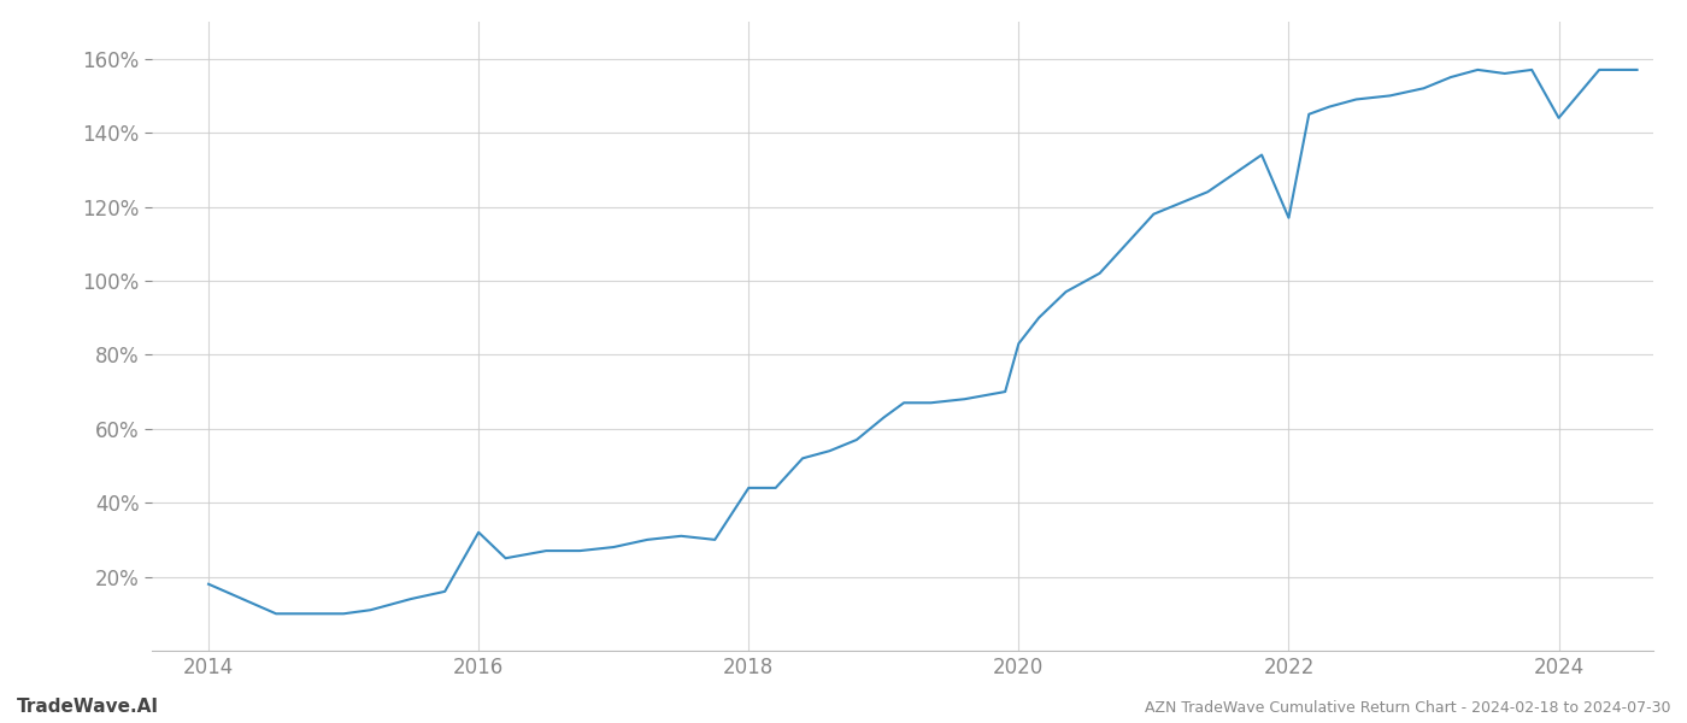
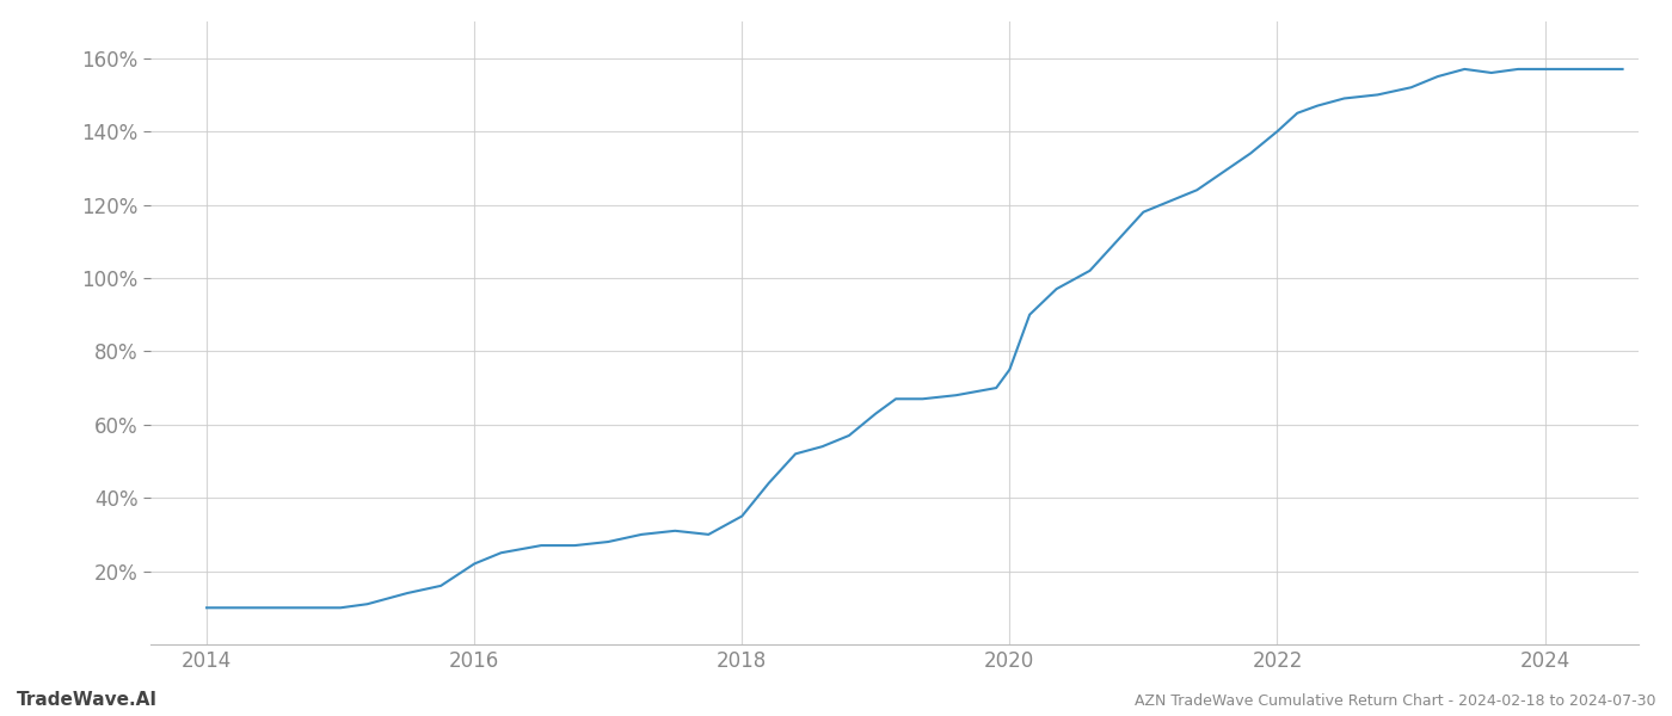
2014: 18% -> 10%
2016: 32% -> 22%
2018: 44% -> 35%
2020: 83% -> 75%
2022: 117% -> 140%
2024: 144% -> 157%
